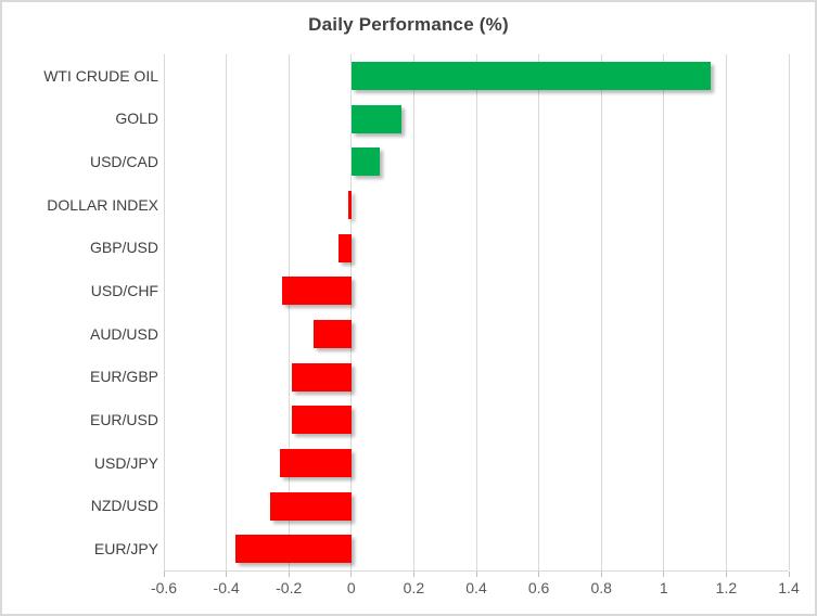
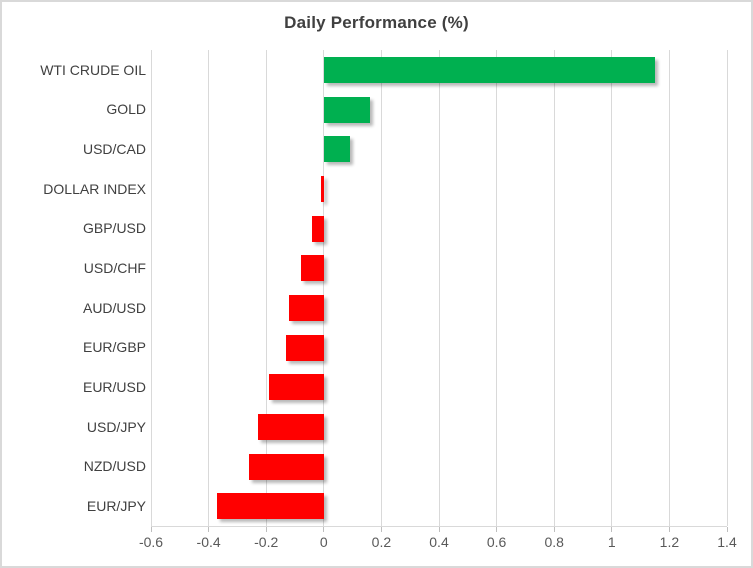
USD/CHF: -0.22 -> -0.08
EUR/GBP: -0.19 -> -0.13
